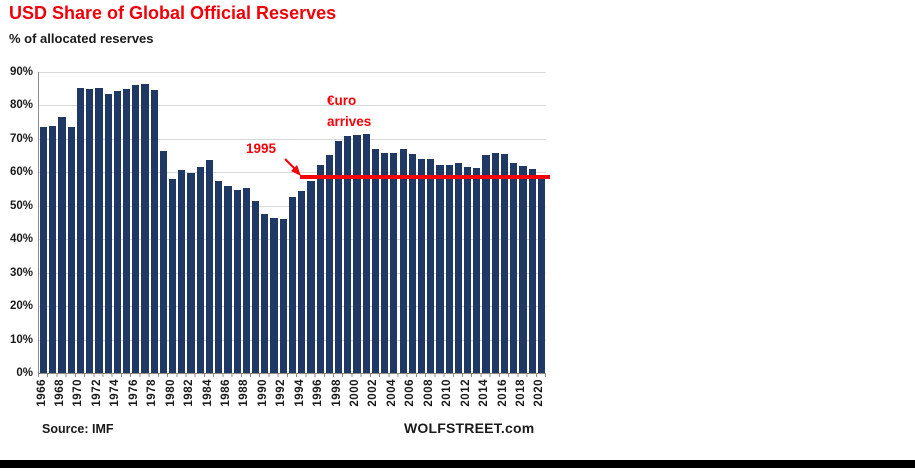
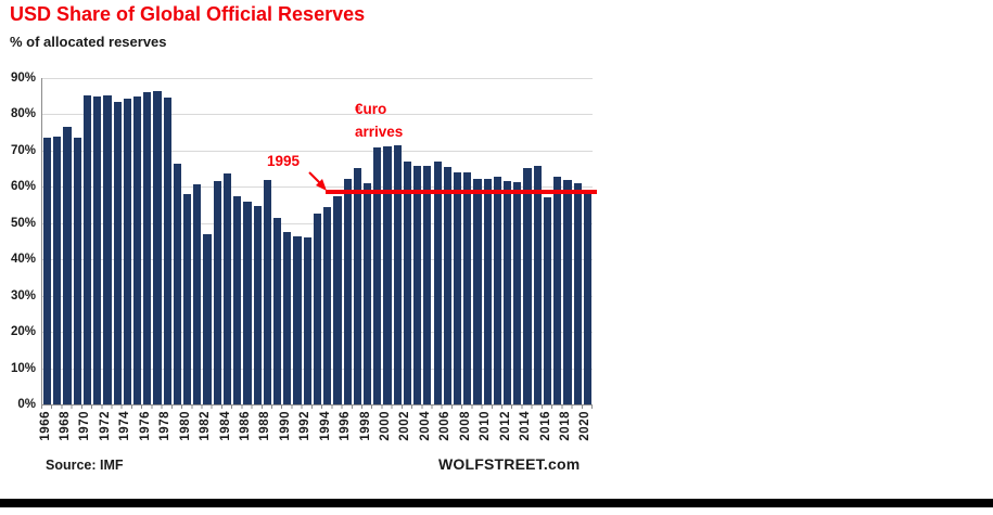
1982: 60% -> 47%
1988: 55% -> 62%
1998: 69% -> 61%
2016: 65% -> 57%
